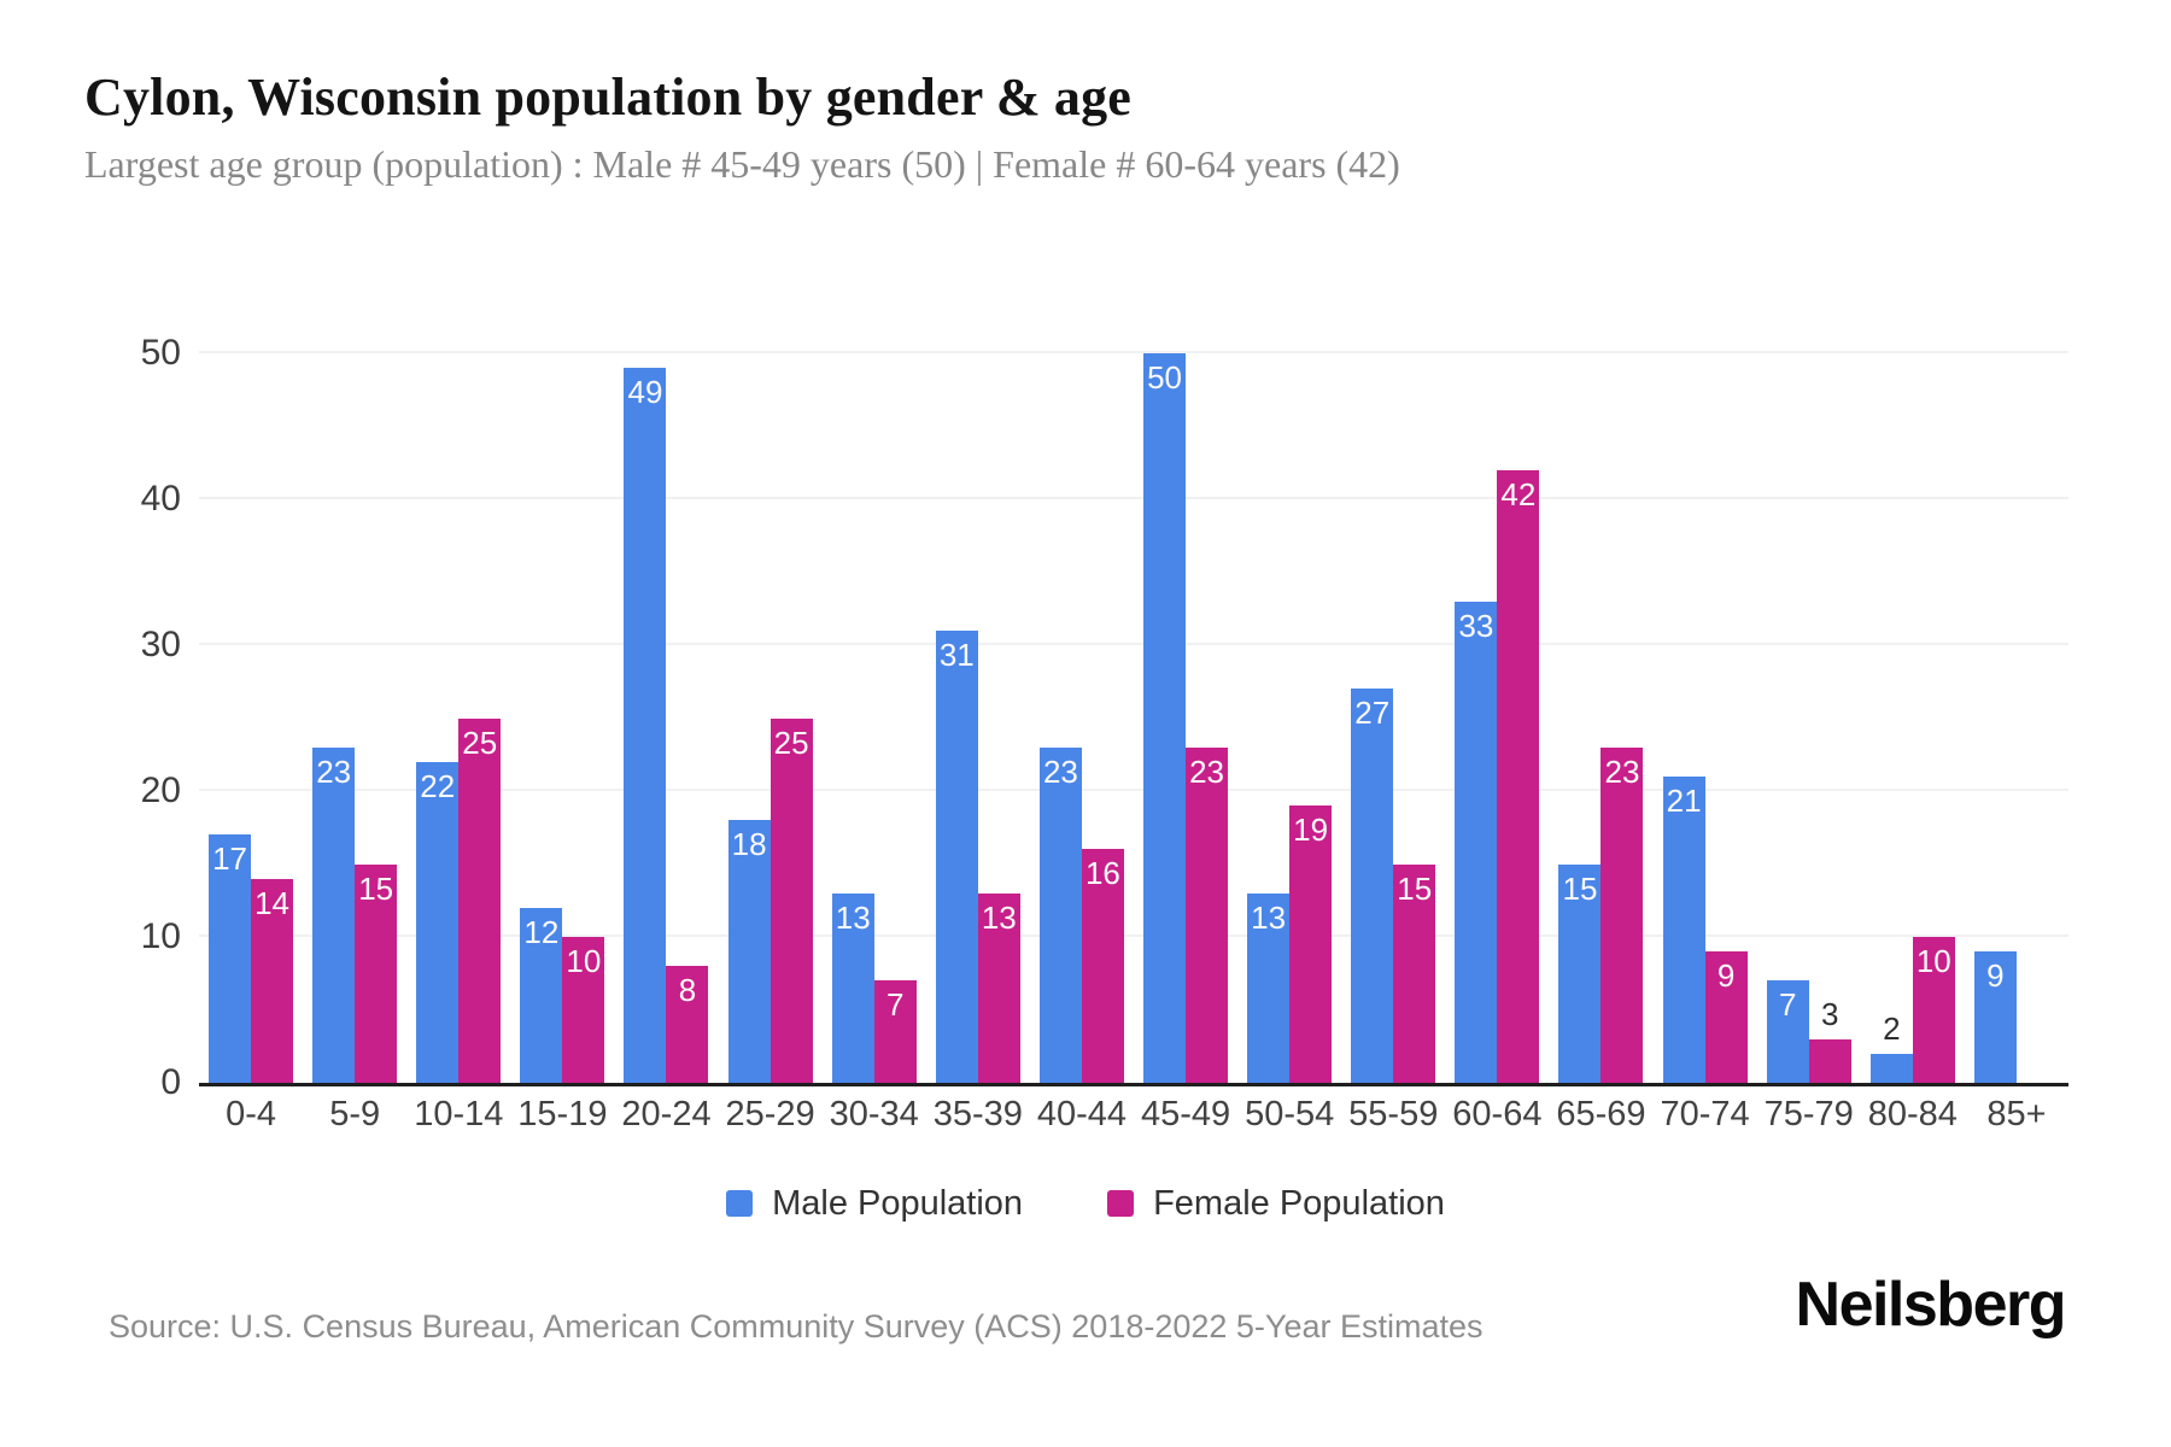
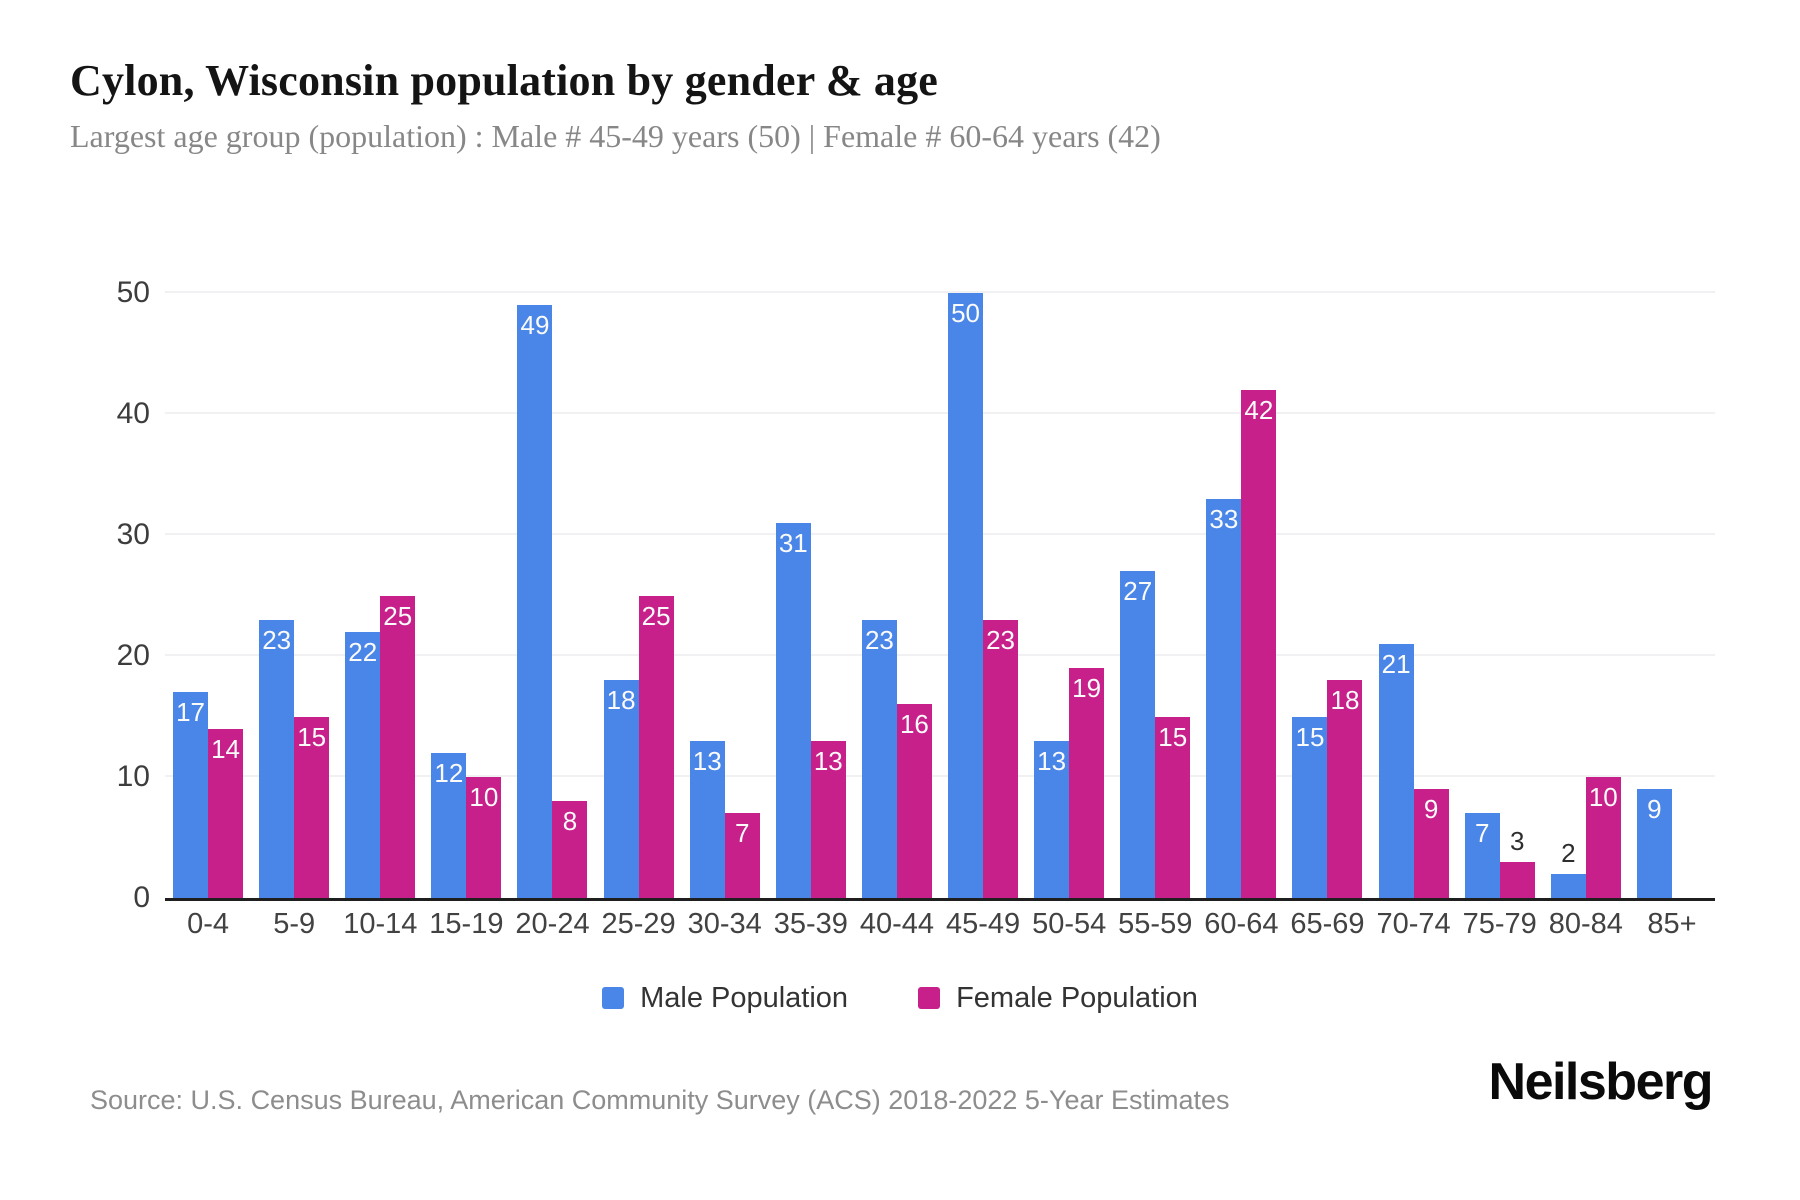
Female Population/65-69: 23 -> 18
